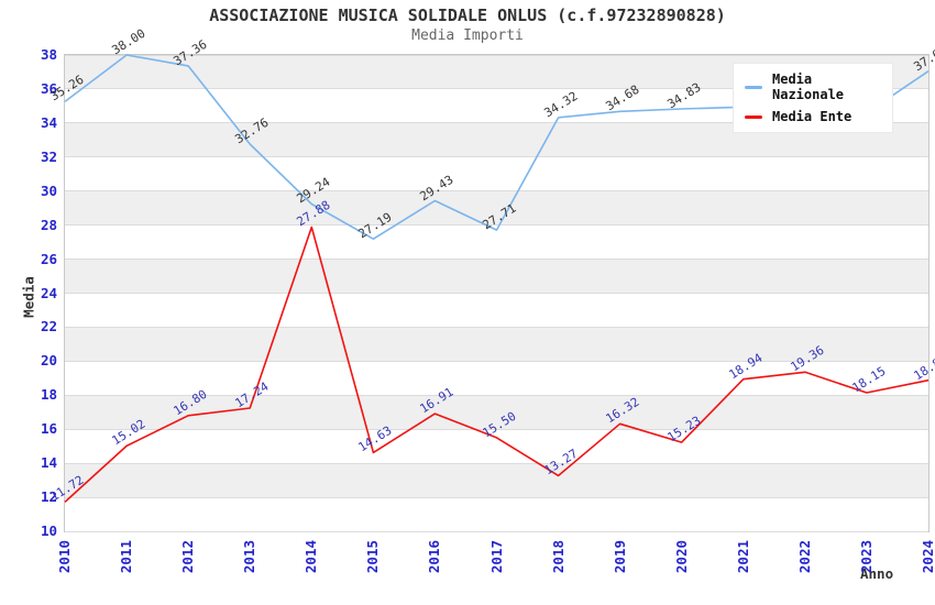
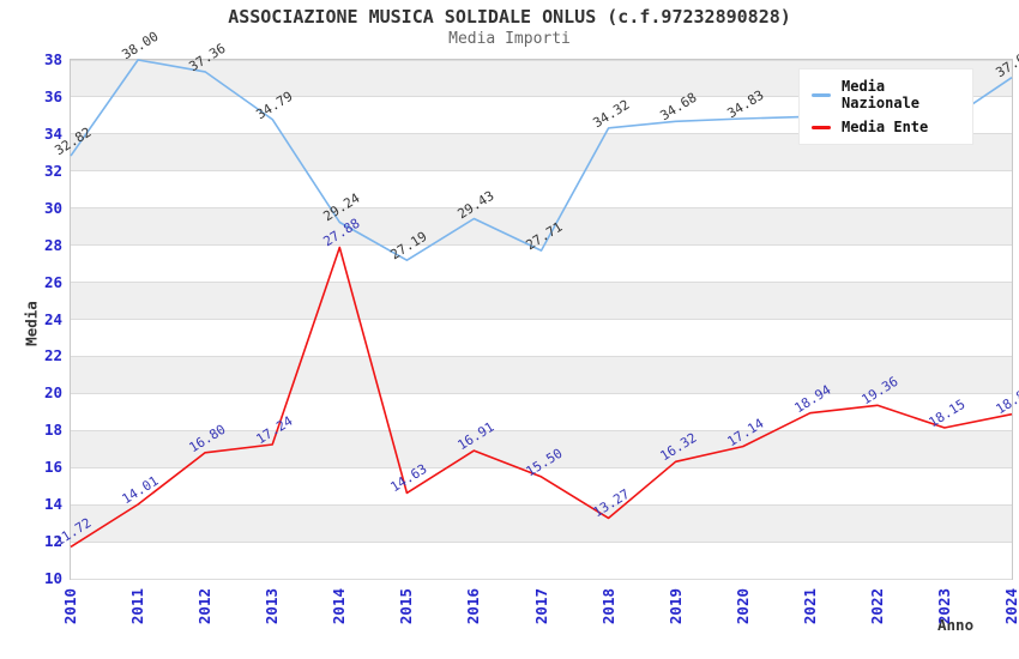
Media Nazionale/2010: 35.26 -> 32.82
Media Ente/2011: 15.02 -> 14.01
Media Nazionale/2013: 32.76 -> 34.79
Media Ente/2020: 15.23 -> 17.14
